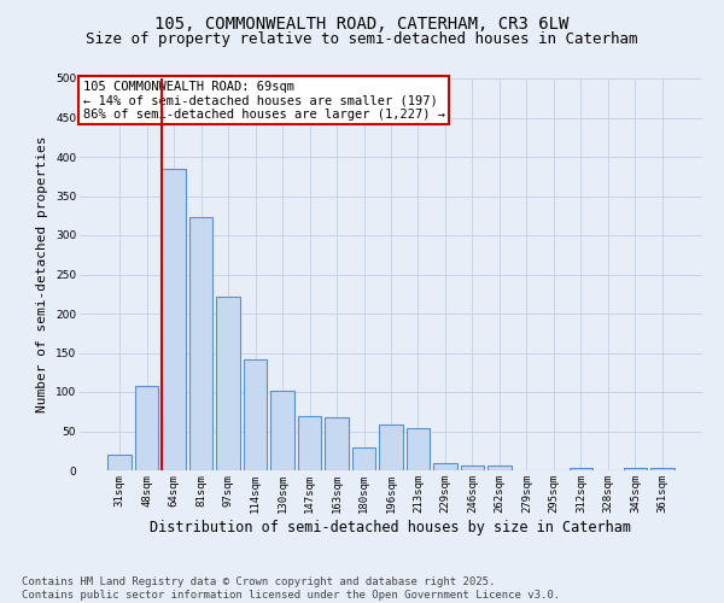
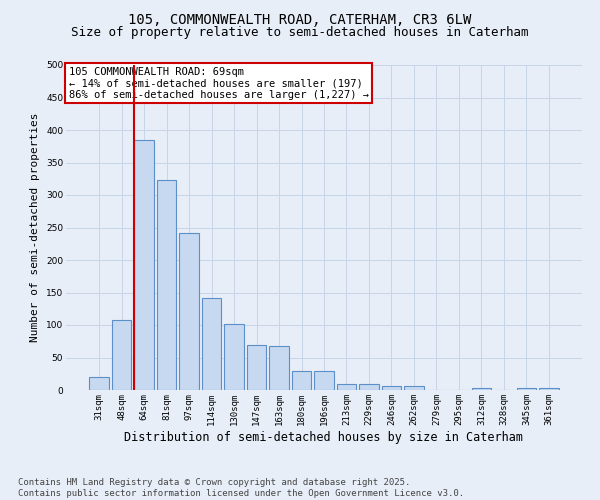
97sqm: 222 -> 241
196sqm: 58 -> 30
213sqm: 54 -> 9
